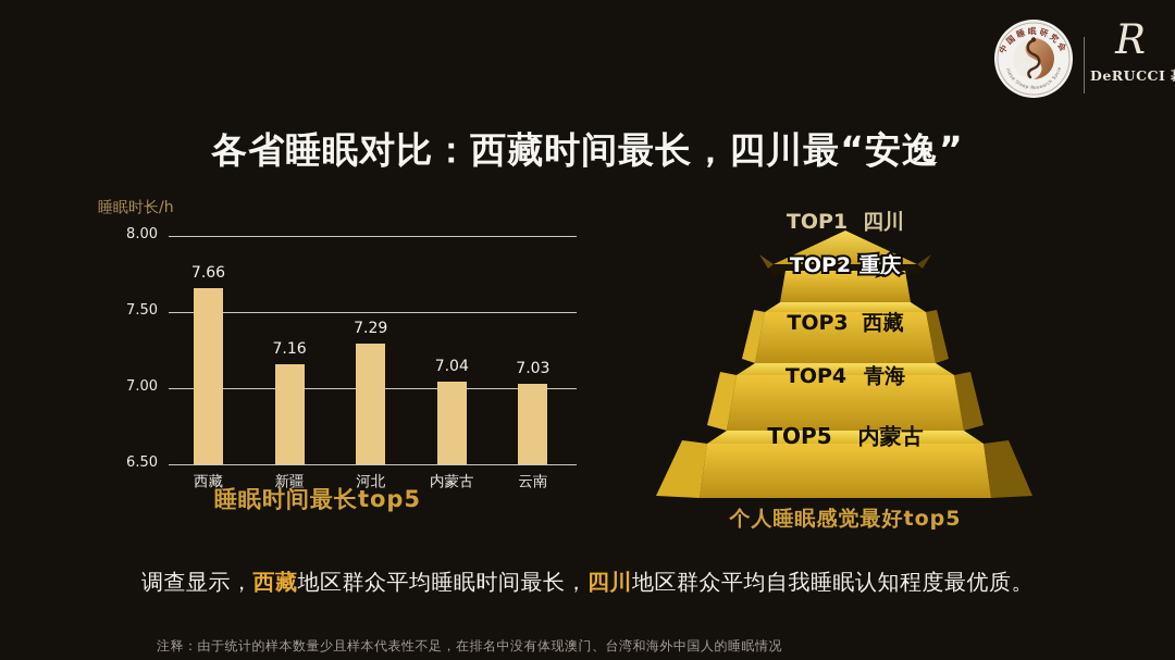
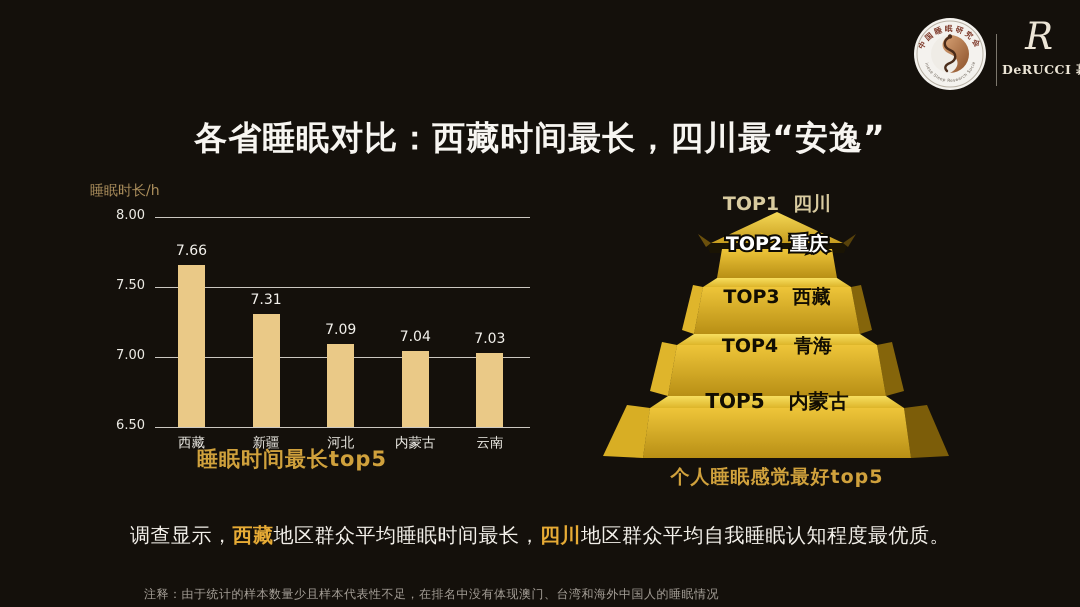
睡眠时间最长top5/新疆: 7.16 -> 7.31
睡眠时间最长top5/河北: 7.29 -> 7.09
